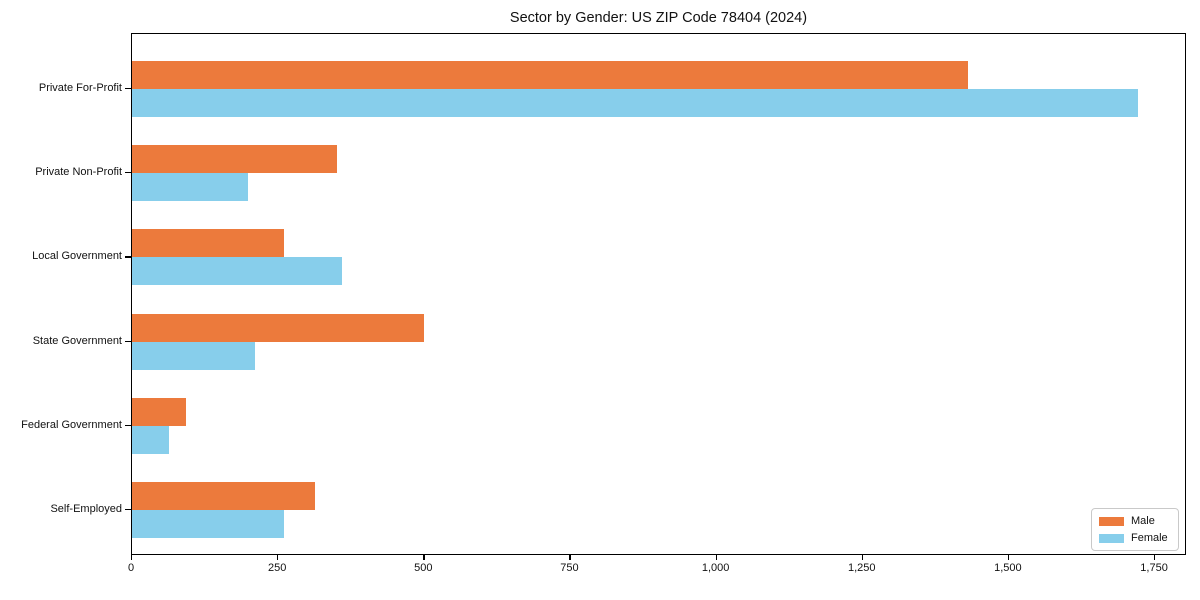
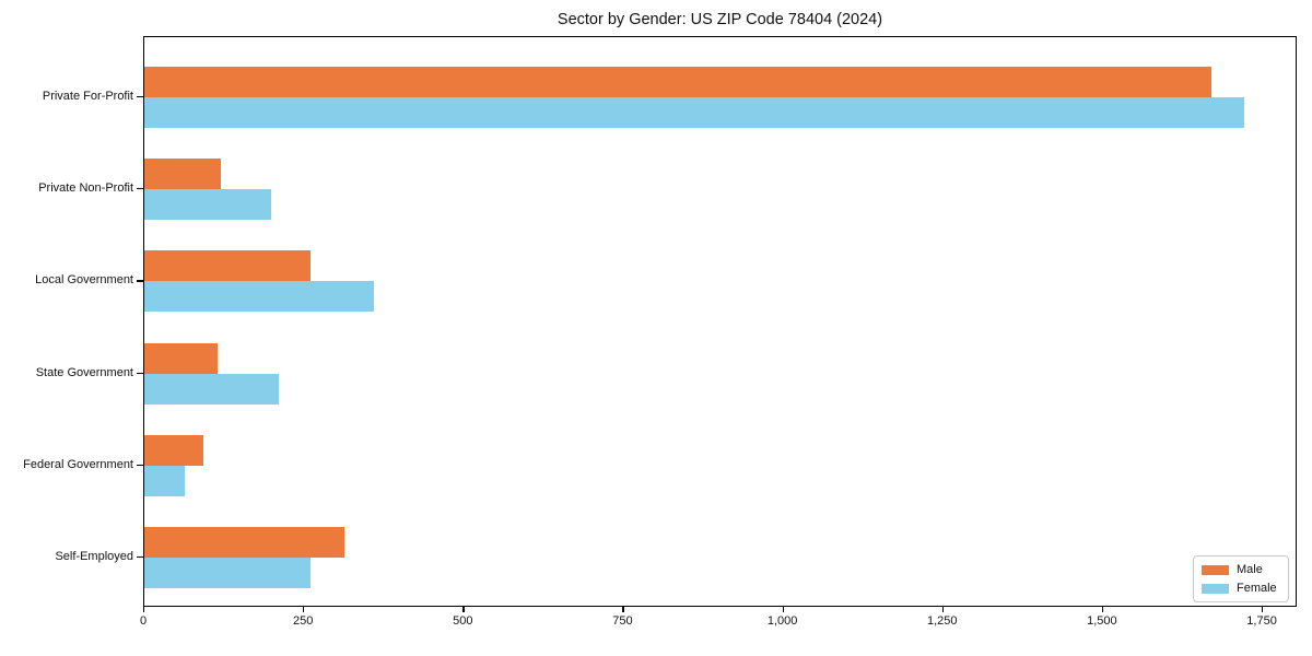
Male/Private For-Profit: 1430 -> 1670
Male/Private Non-Profit: 350 -> 120
Male/State Government: 500 -> 110
